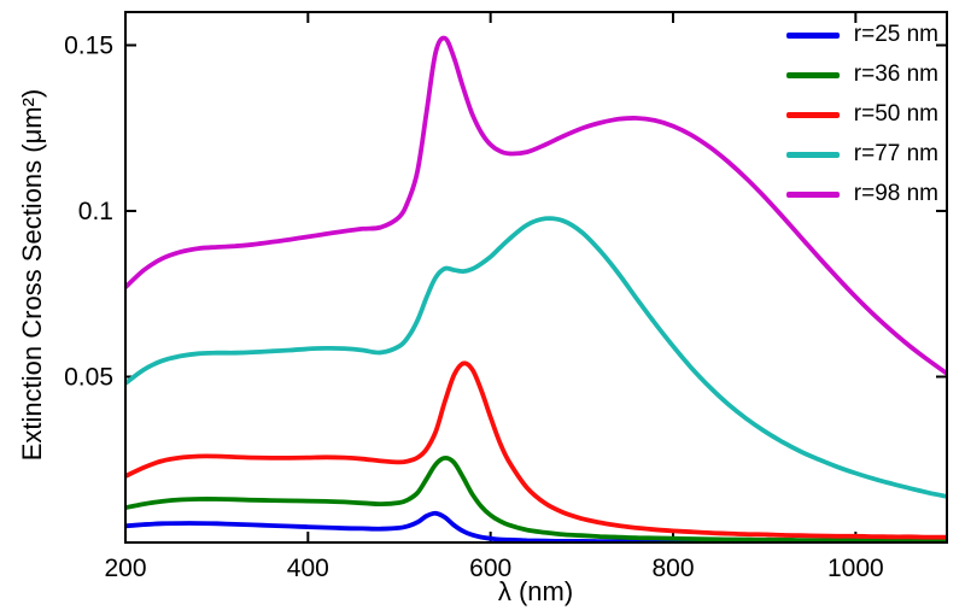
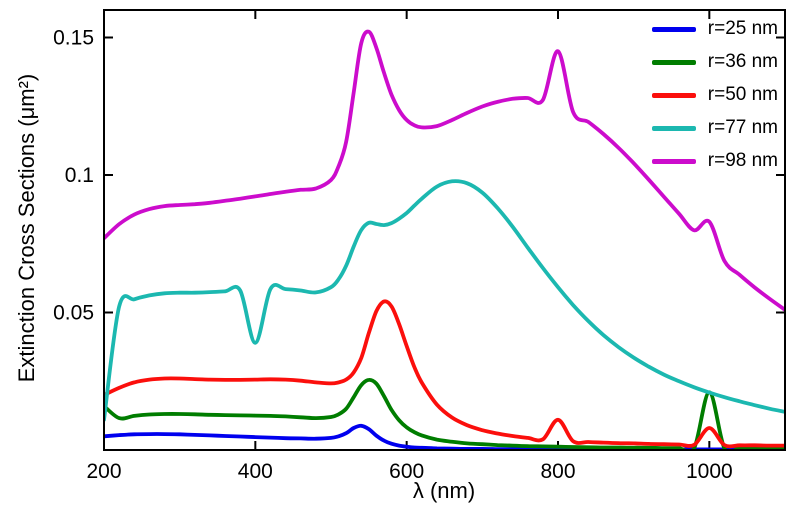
r=36 nm/200: 0.011 -> 0.016
r=77 nm/200: 0.048 -> 0.011
r=77 nm/400: 0.058 -> 0.039
r=50 nm/800: 0.004 -> 0.011
r=98 nm/800: 0.126 -> 0.145
r=36 nm/1000: 0.001 -> 0.021
r=50 nm/1000: 0.002 -> 0.008
r=98 nm/1000: 0.074 -> 0.083
